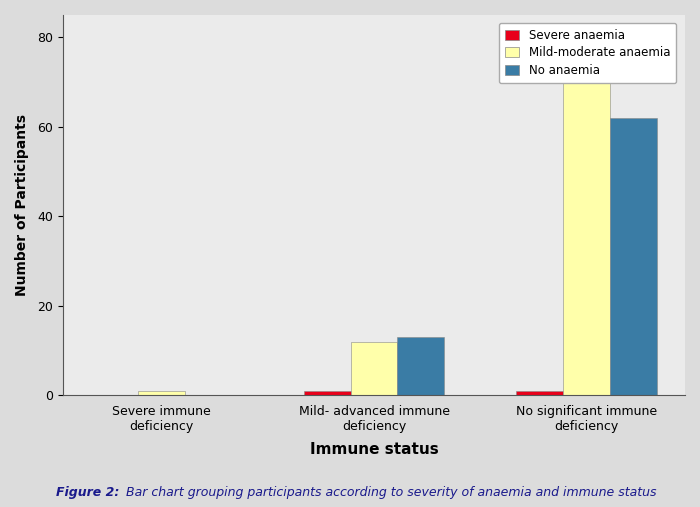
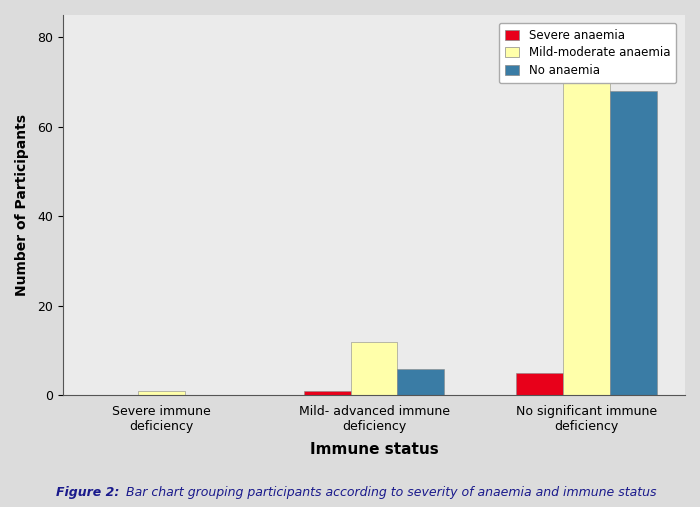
No anaemia/Mild- advanced immune deficiency: 13 -> 6
Severe anaemia/No significant immune deficiency: 1 -> 5
No anaemia/No significant immune deficiency: 62 -> 68
